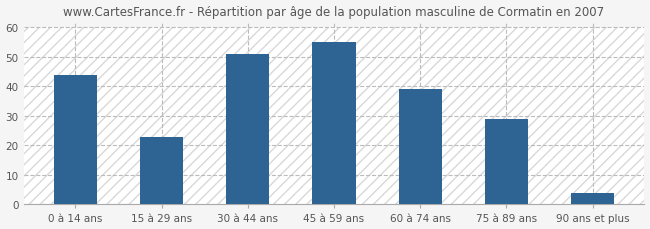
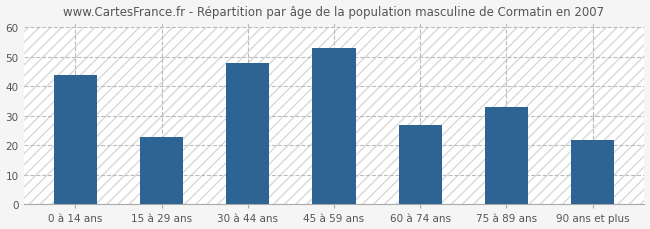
30 à 44 ans: 51 -> 48
45 à 59 ans: 55 -> 53
60 à 74 ans: 39 -> 27
75 à 89 ans: 29 -> 33
90 ans et plus: 4 -> 22
